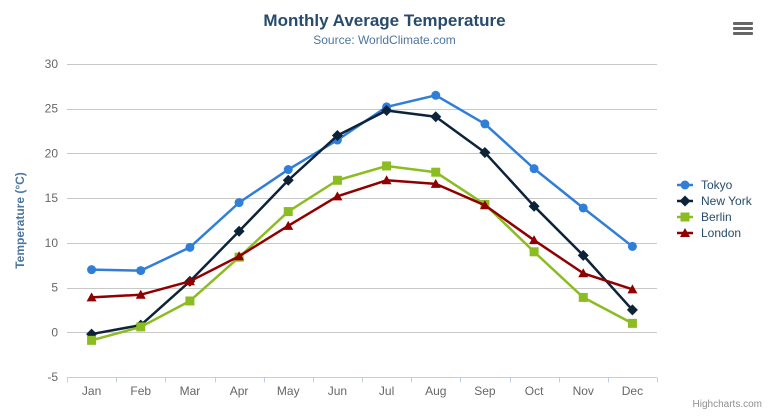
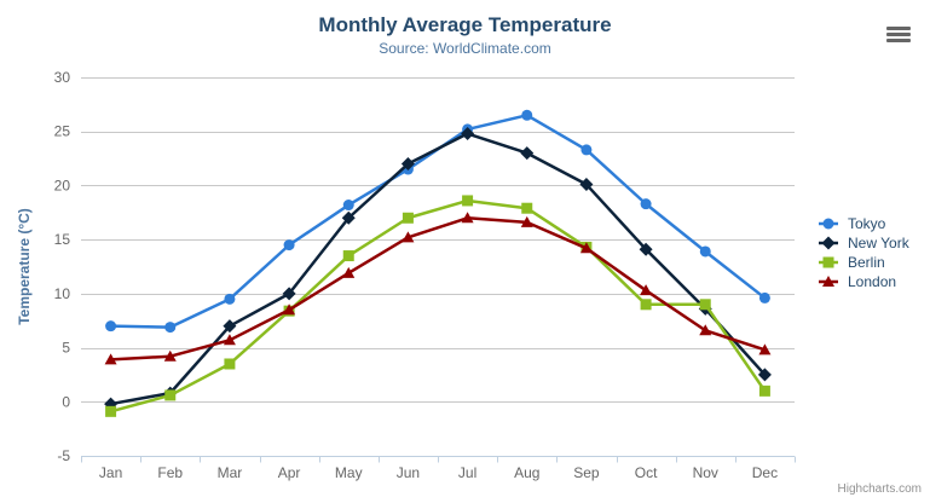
New York/Mar: 6 -> 7
New York/Apr: 11 -> 10
New York/Aug: 24 -> 23
Berlin/Nov: 4 -> 9
